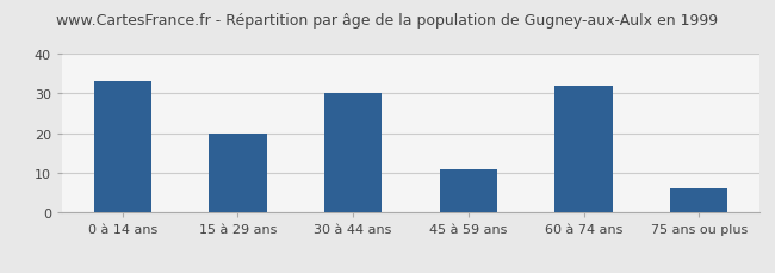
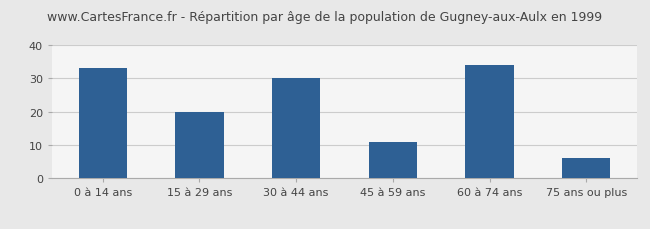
60 à 74 ans: 32 -> 34
